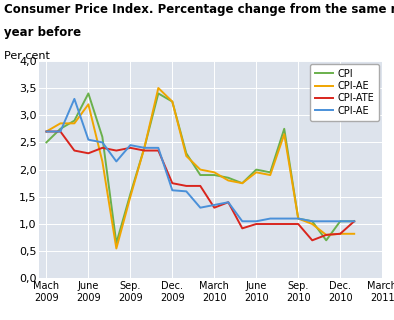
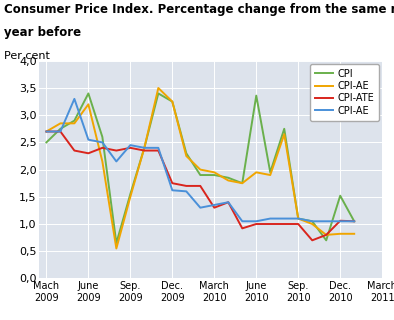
CPI/June 2010: 2,00 -> 3,36
CPI/Dec. 2010: 1,05 -> 1,52
CPI-ATE/Dec. 2010: 0,82 -> 1,06
